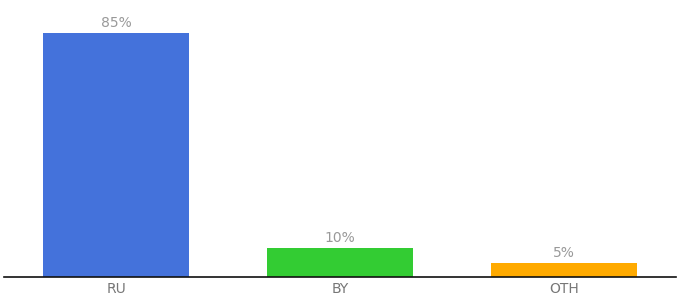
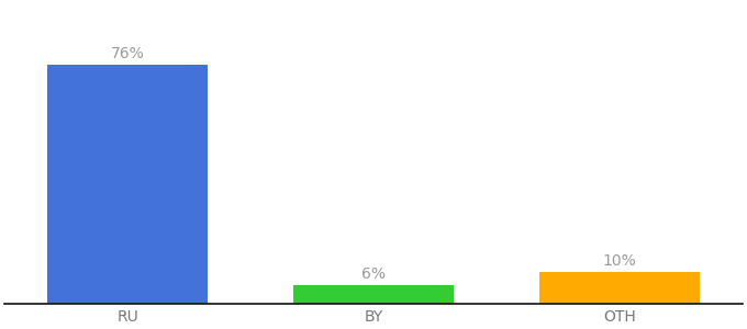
RU: 85% -> 76%
BY: 10% -> 6%
OTH: 5% -> 10%
